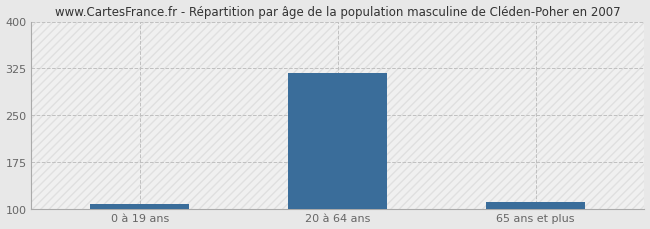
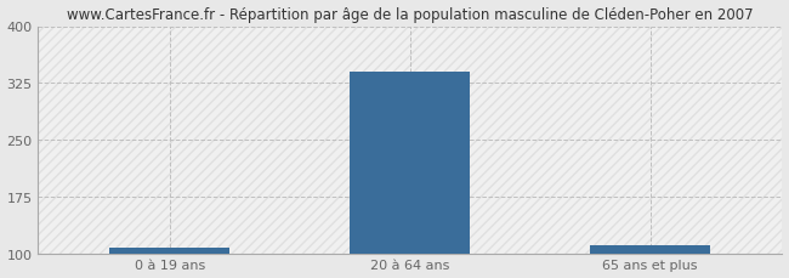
20 à 64 ans: 318 -> 340
